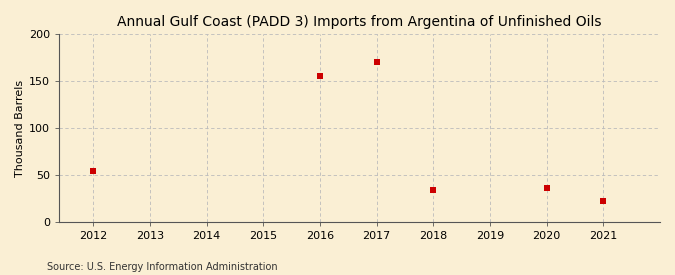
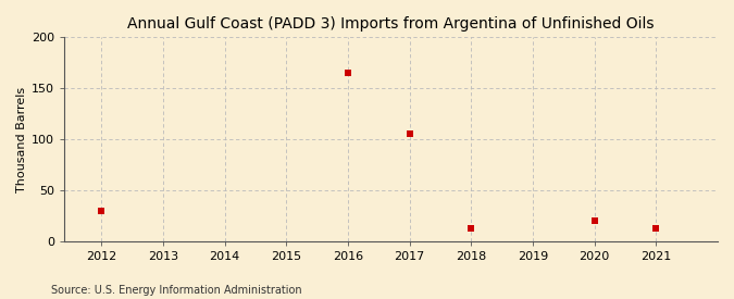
2012: 54 -> 30
2016: 156 -> 165
2017: 170 -> 105
2018: 34 -> 12
2020: 36 -> 20
2021: 22 -> 12
